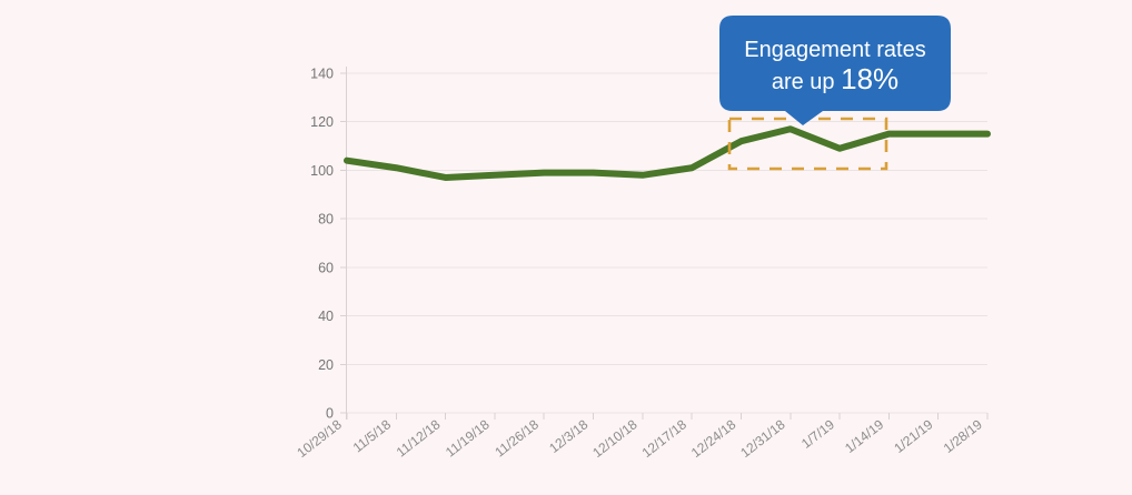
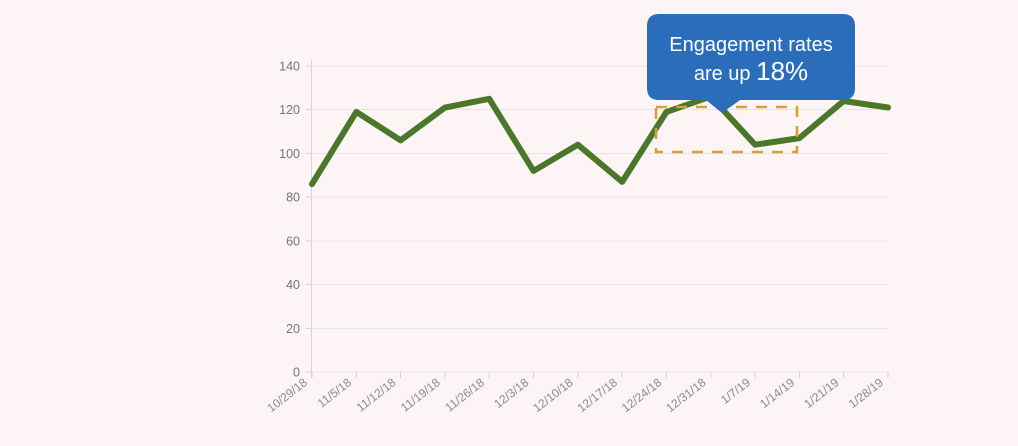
10/29/18: 104 -> 86
11/5/18: 101 -> 119
11/12/18: 97 -> 106
11/19/18: 98 -> 121
11/26/18: 99 -> 125
12/3/18: 99 -> 92
12/10/18: 98 -> 104
12/17/18: 101 -> 87
12/24/18: 112 -> 119
12/31/18: 117 -> 126
1/7/19: 109 -> 104
1/14/19: 115 -> 107
1/21/19: 115 -> 124
1/28/19: 115 -> 121
